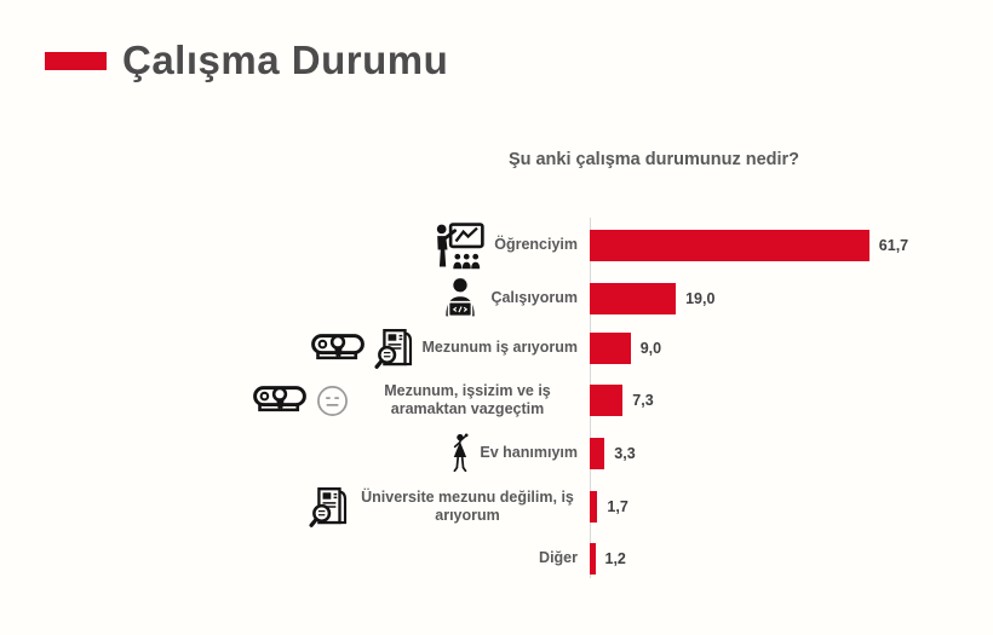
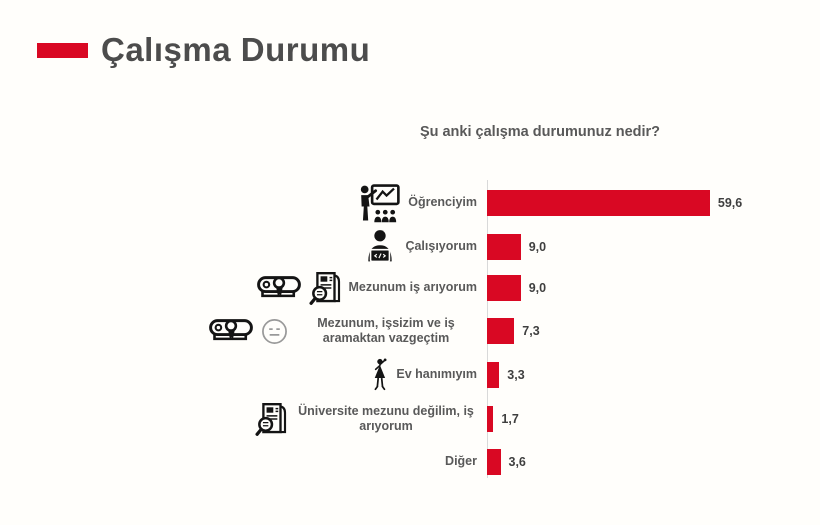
Öğrenciyim: 61,7 -> 59,6
Çalışıyorum: 19,0 -> 9,0
Diğer: 1,2 -> 3,6
